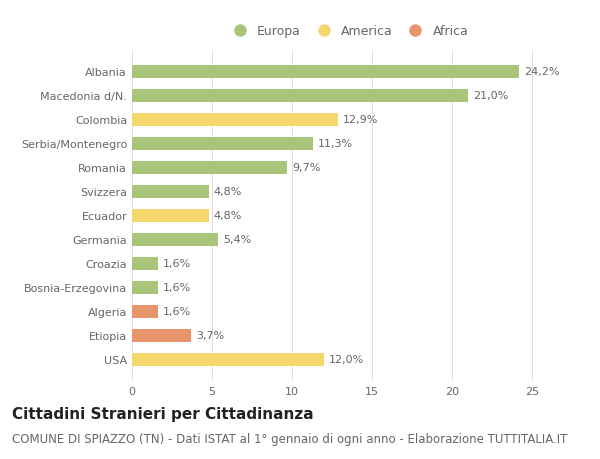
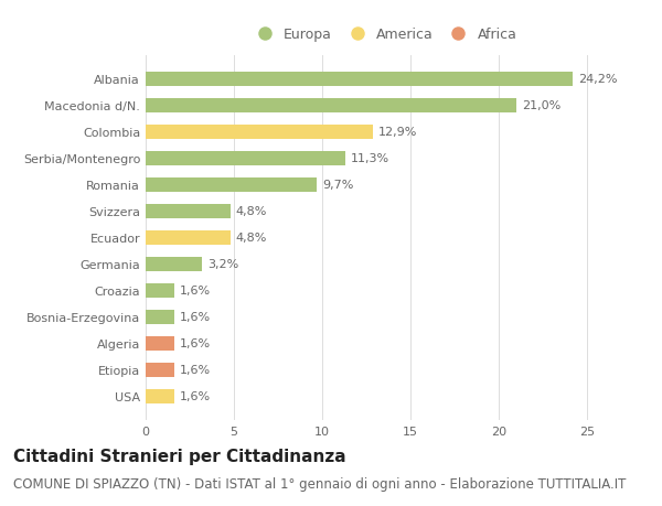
Germania: 5,4% -> 3,2%
Etiopia: 3,7% -> 1,6%
USA: 12,0% -> 1,6%
